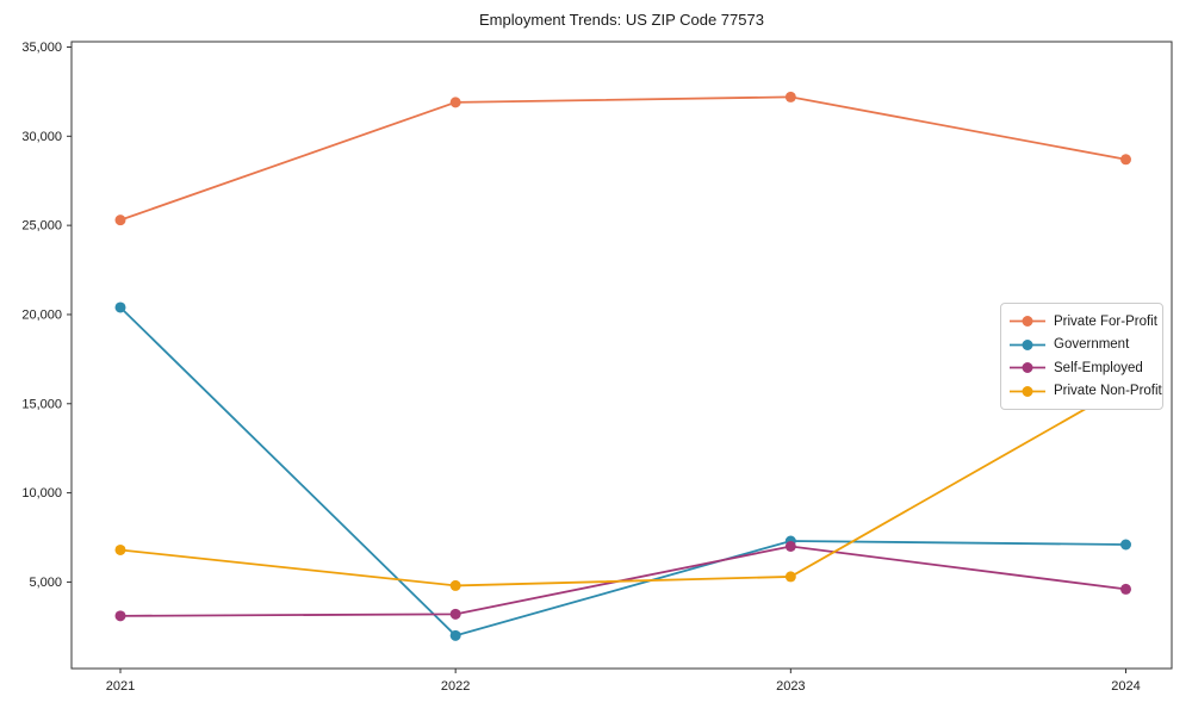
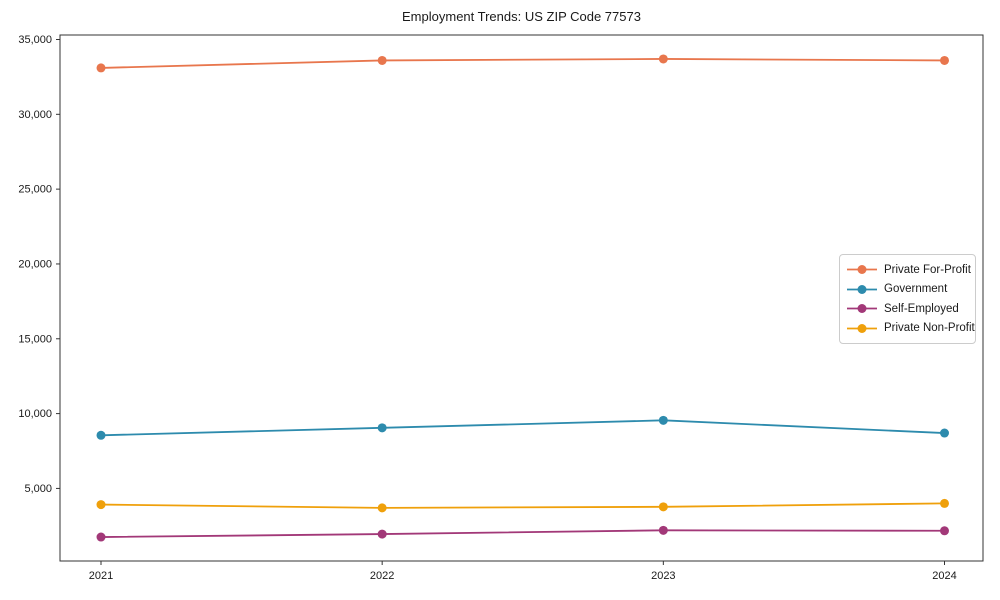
Private For-Profit/2021: 25300 -> 33100
Government/2021: 20400 -> 8600
Self-Employed/2021: 3100 -> 1800
Private Non-Profit/2021: 6800 -> 3900
Private For-Profit/2022: 31900 -> 33600
Government/2022: 2000 -> 9000
Self-Employed/2022: 3200 -> 2000
Private Non-Profit/2022: 4800 -> 3700
Private For-Profit/2023: 32200 -> 33700
Government/2023: 7300 -> 9600
Self-Employed/2023: 7000 -> 2200
Private Non-Profit/2023: 5300 -> 3800
Private For-Profit/2024: 28700 -> 33600
Government/2024: 7100 -> 8700
Self-Employed/2024: 4600 -> 2200
Private Non-Profit/2024: 16000 -> 4000
